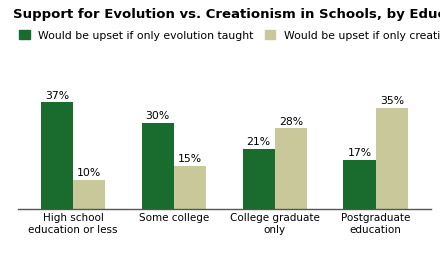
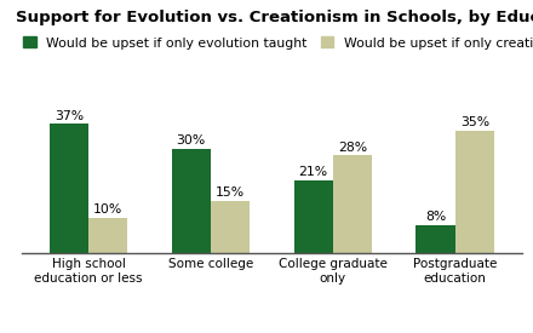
Would be upset if only evolution taught/Postgraduate education: 17% -> 8%
